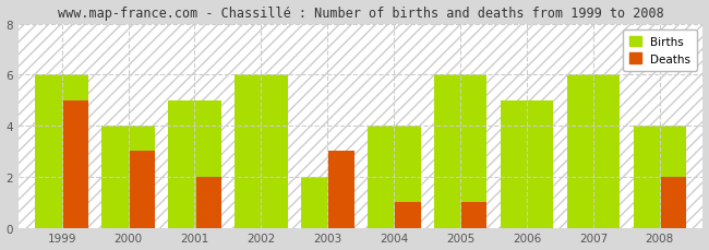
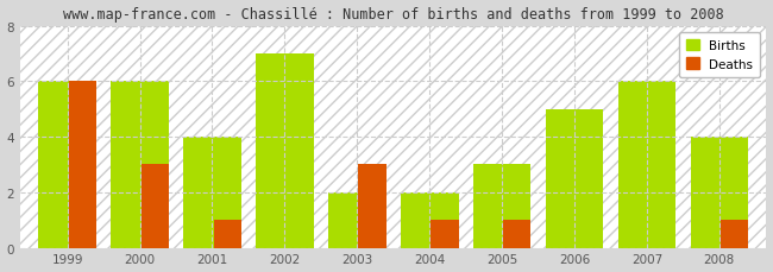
Deaths/1999: 5 -> 6
Births/2000: 4 -> 6
Births/2001: 5 -> 4
Deaths/2001: 2 -> 1
Births/2002: 6 -> 7
Births/2004: 4 -> 2
Births/2005: 6 -> 3
Deaths/2008: 2 -> 1
